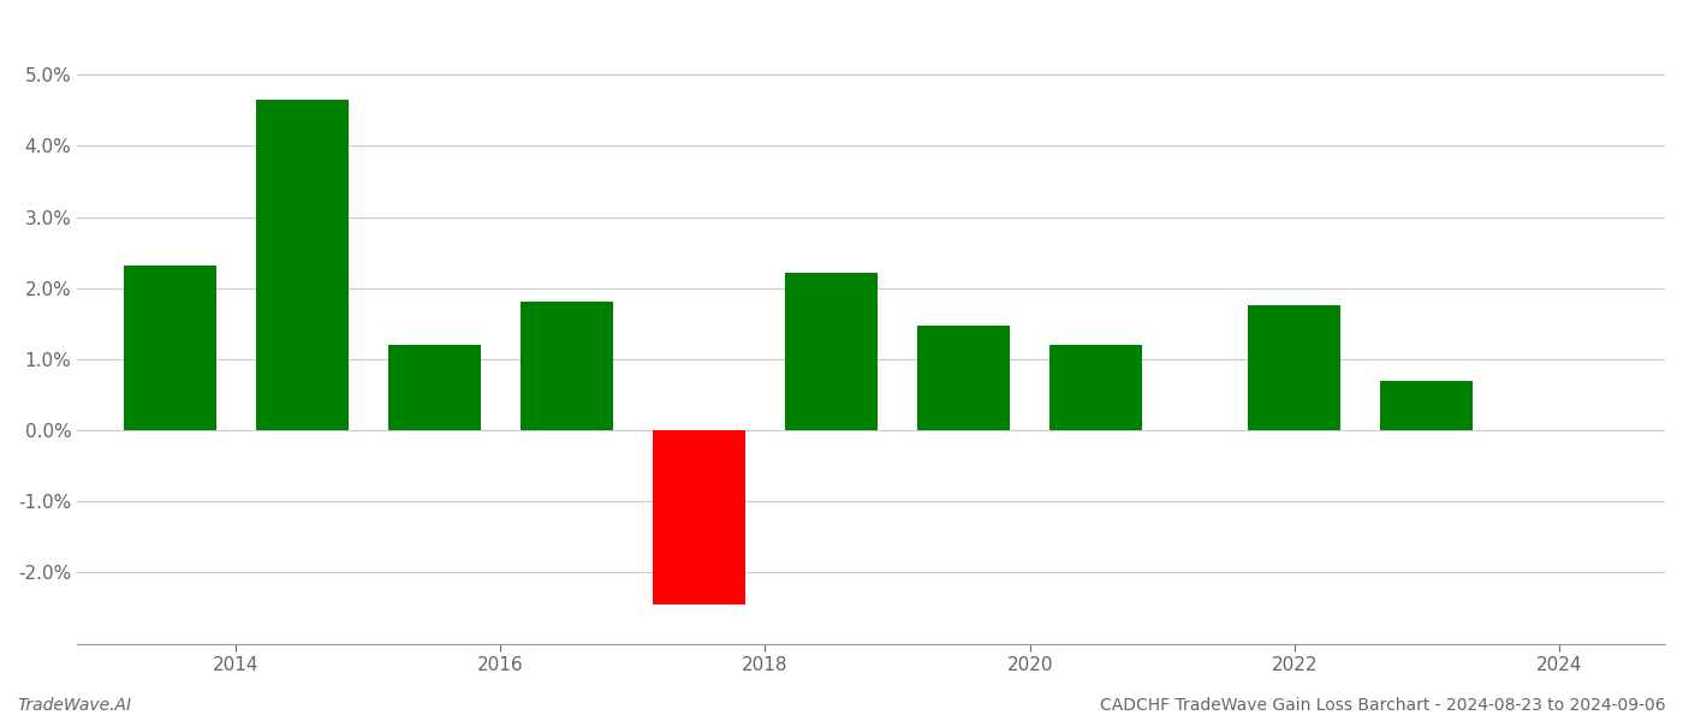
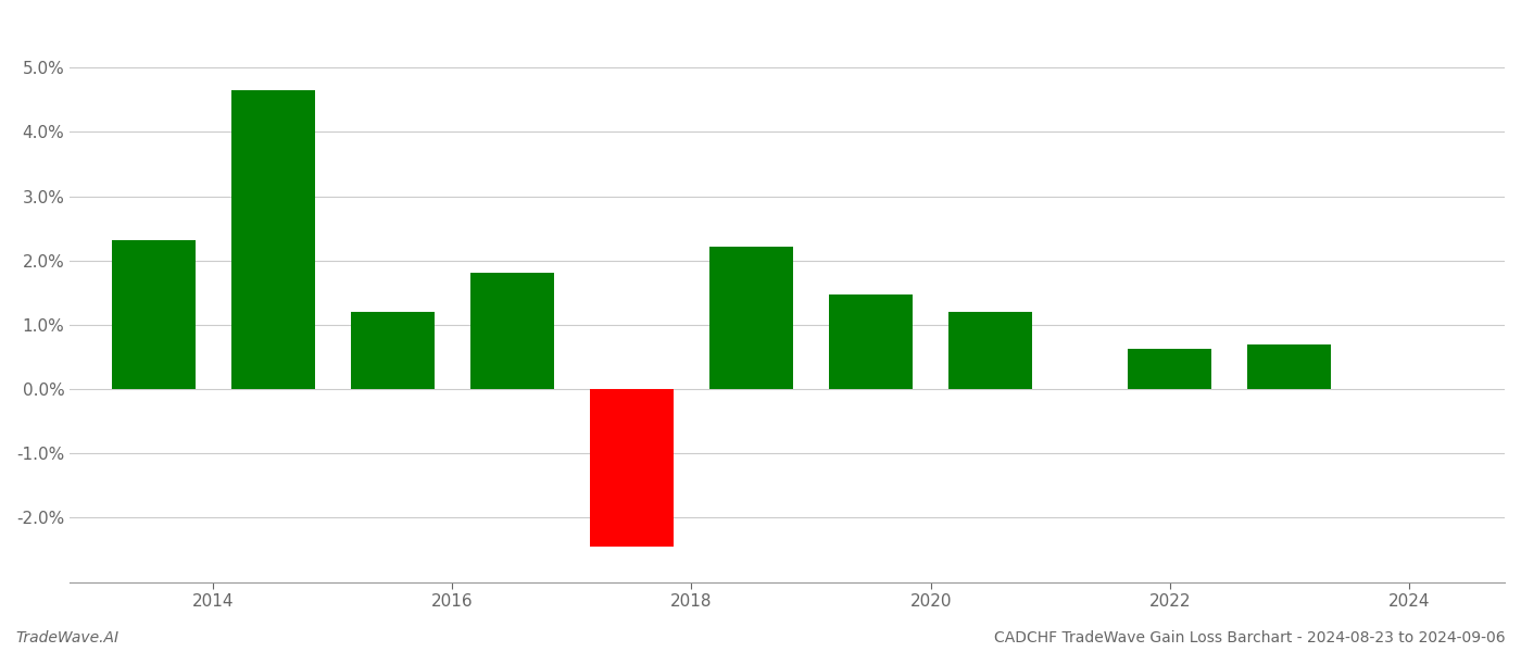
2022: 1.76% -> 0.63%
